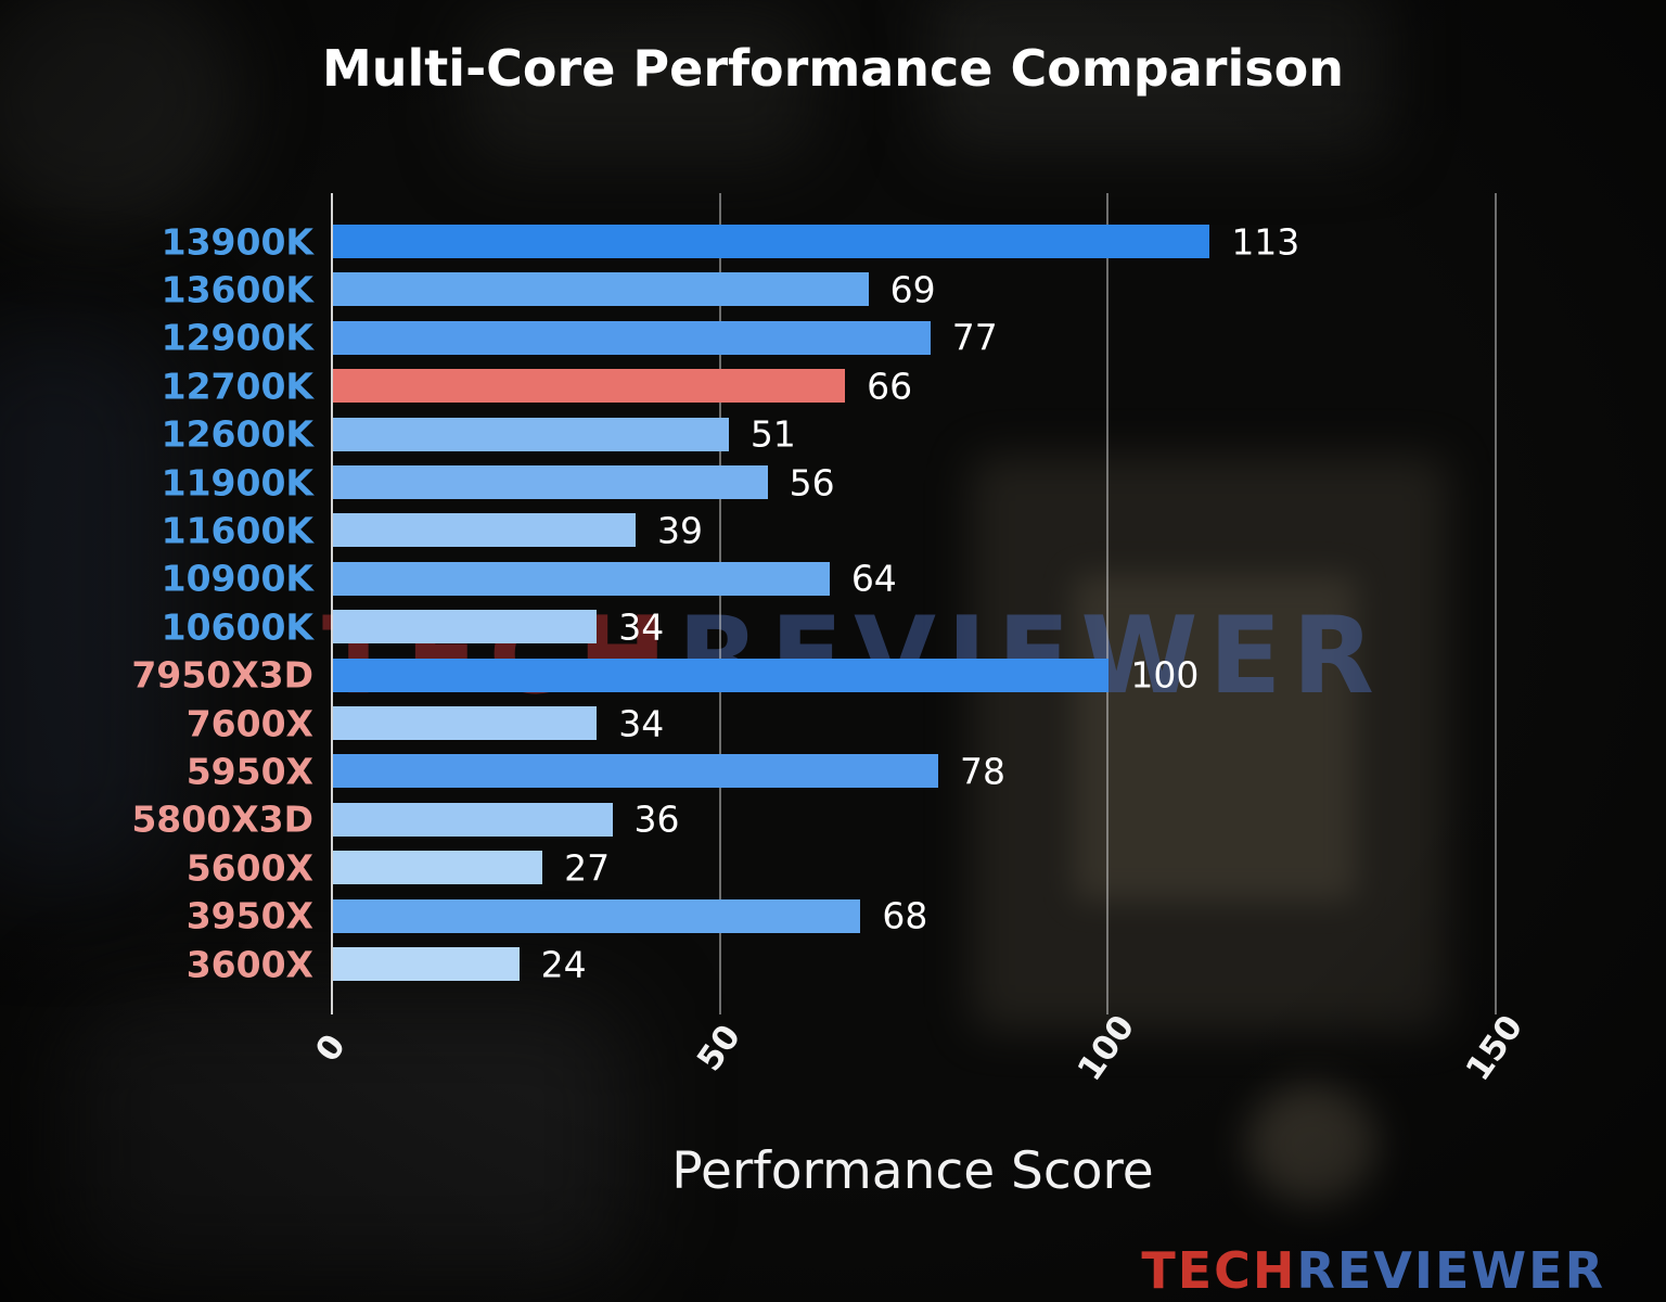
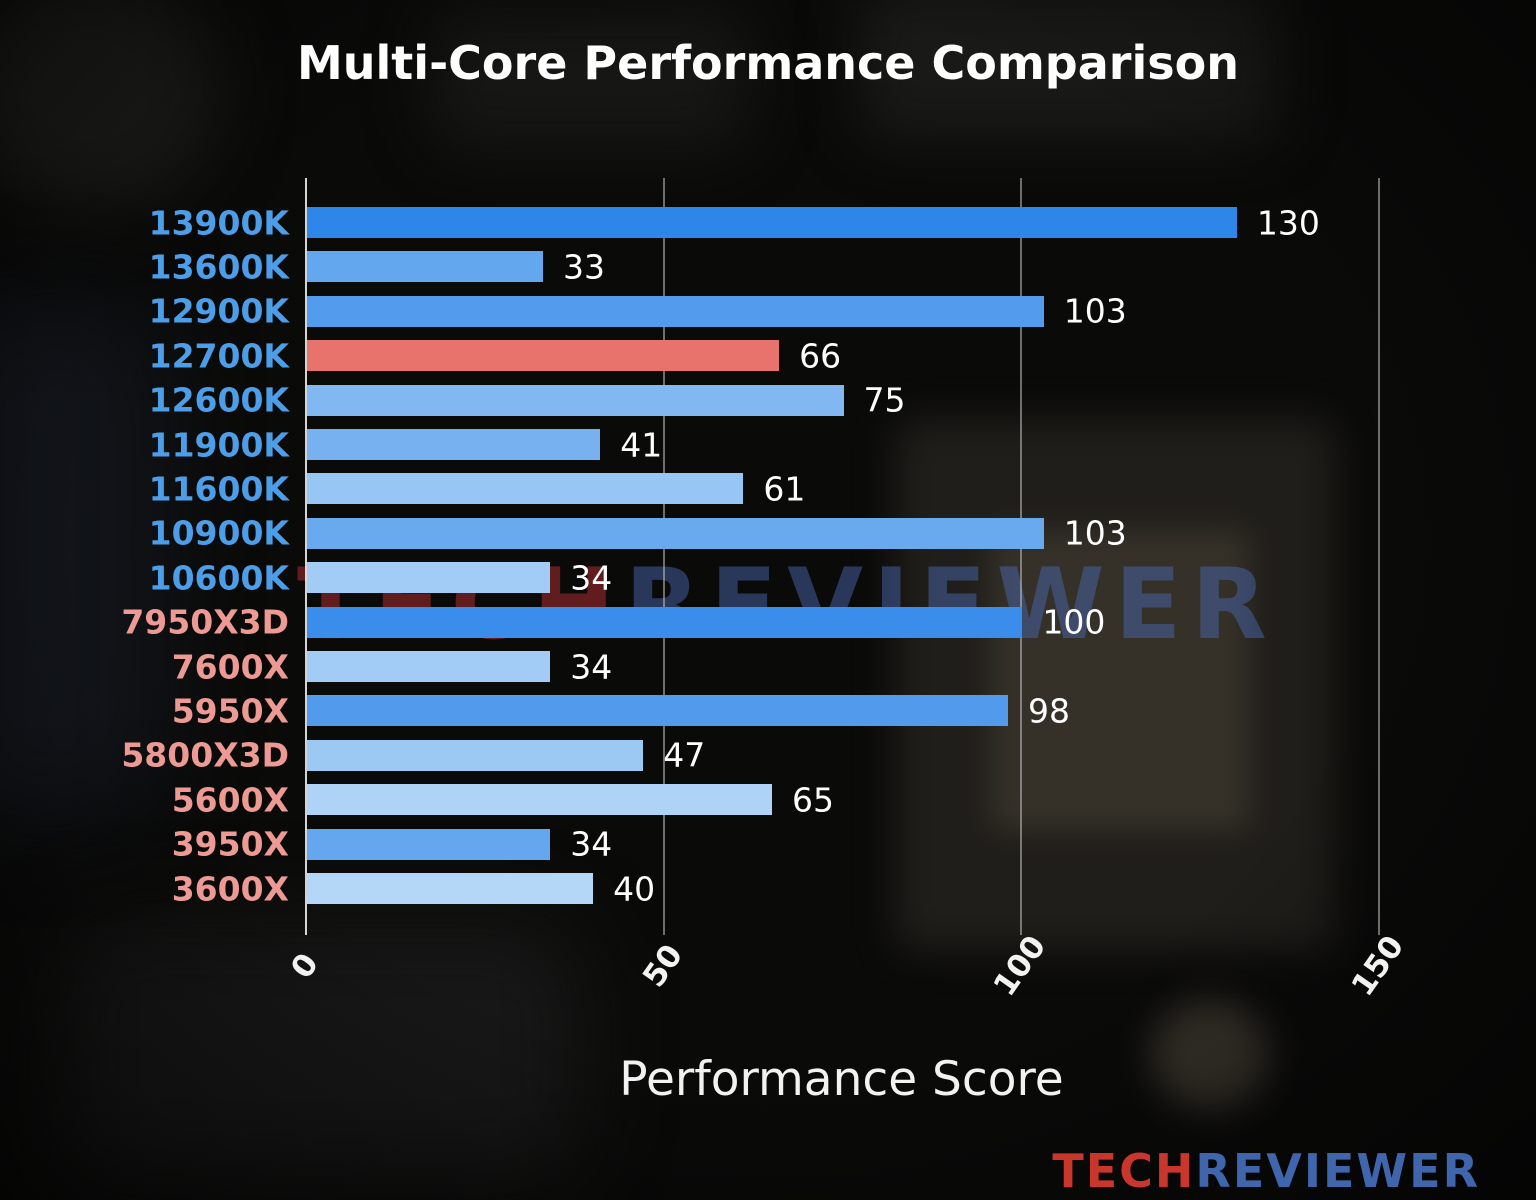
13900K: 113 -> 130
13600K: 69 -> 33
12900K: 77 -> 103
12600K: 51 -> 75
11900K: 56 -> 41
11600K: 39 -> 61
10900K: 64 -> 103
5950X: 78 -> 98
5800X3D: 36 -> 47
5600X: 27 -> 65
3950X: 68 -> 34
3600X: 24 -> 40
